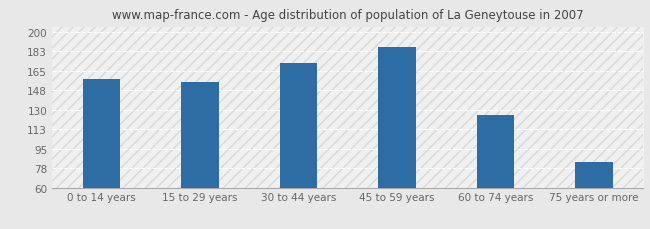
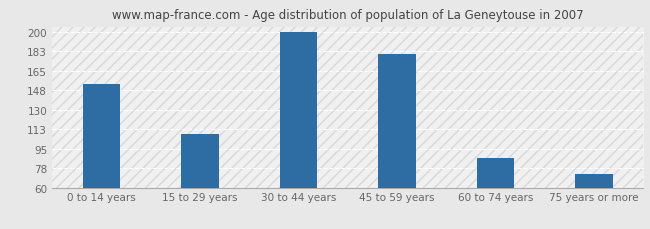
0 to 14 years: 158 -> 153
15 to 29 years: 155 -> 108
30 to 44 years: 172 -> 200
45 to 59 years: 187 -> 180
60 to 74 years: 125 -> 87
75 years or more: 83 -> 72
